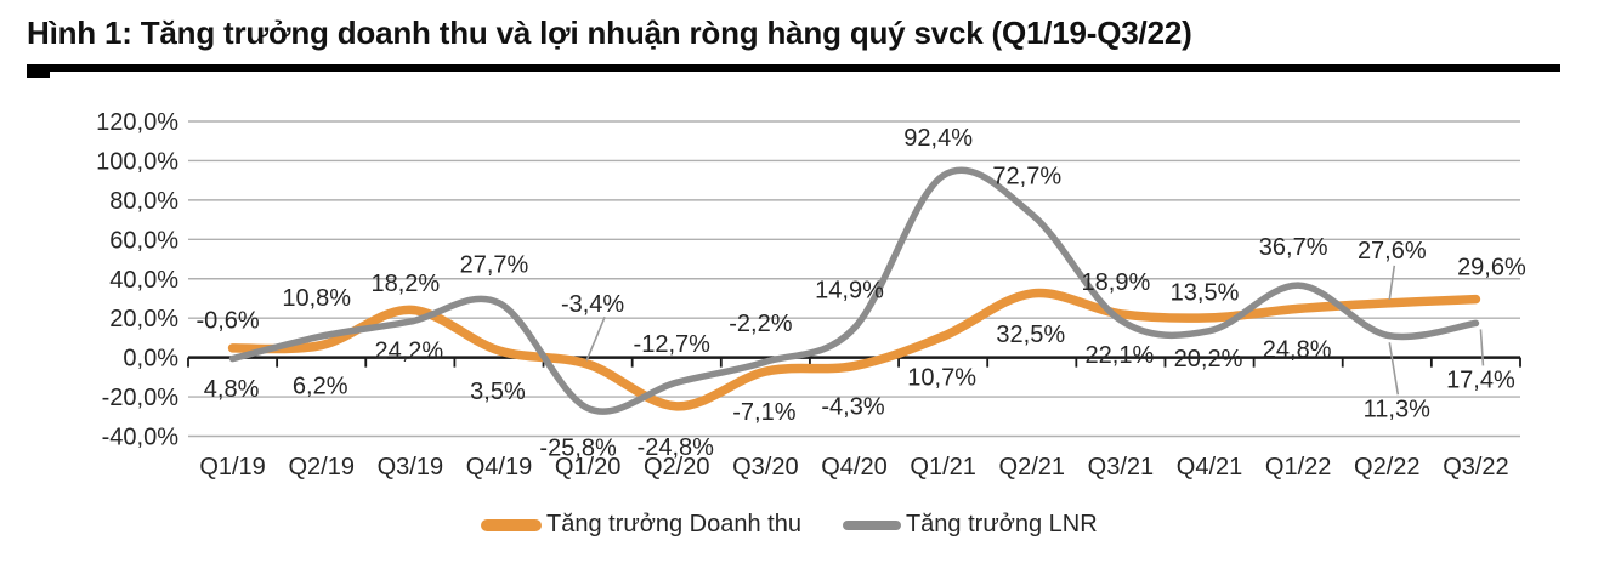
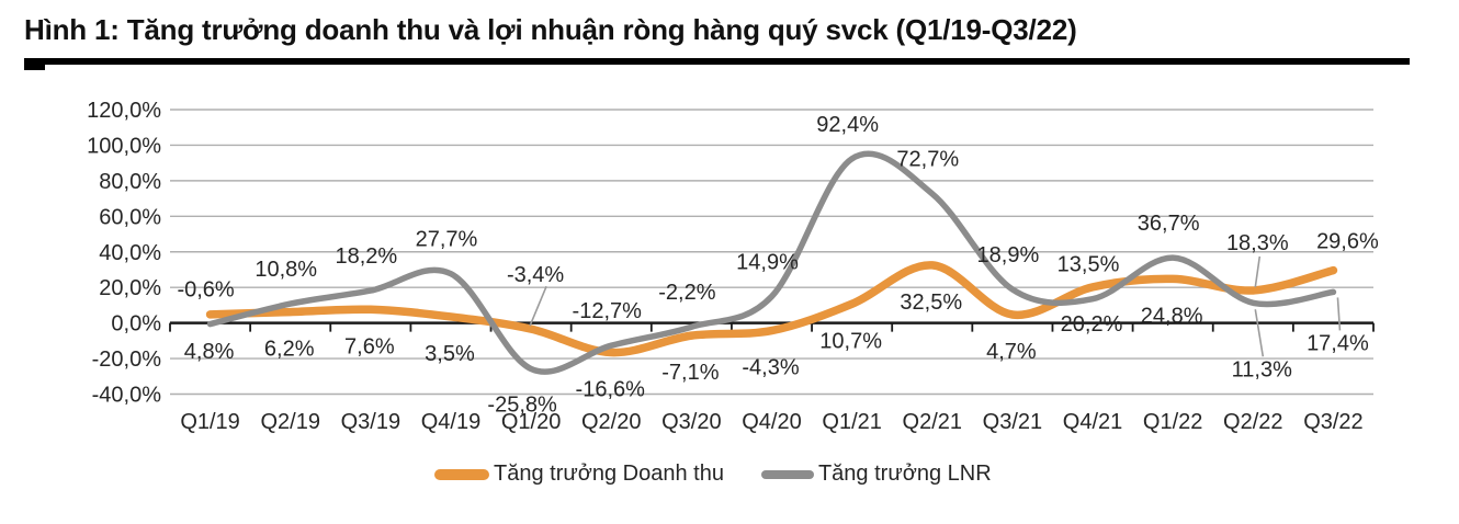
Tăng trưởng Doanh thu/Q3/19: 24,2% -> 7,6%
Tăng trưởng Doanh thu/Q2/20: -24,8% -> -16,6%
Tăng trưởng Doanh thu/Q3/21: 22,1% -> 4,7%
Tăng trưởng Doanh thu/Q2/22: 27,6% -> 18,3%
